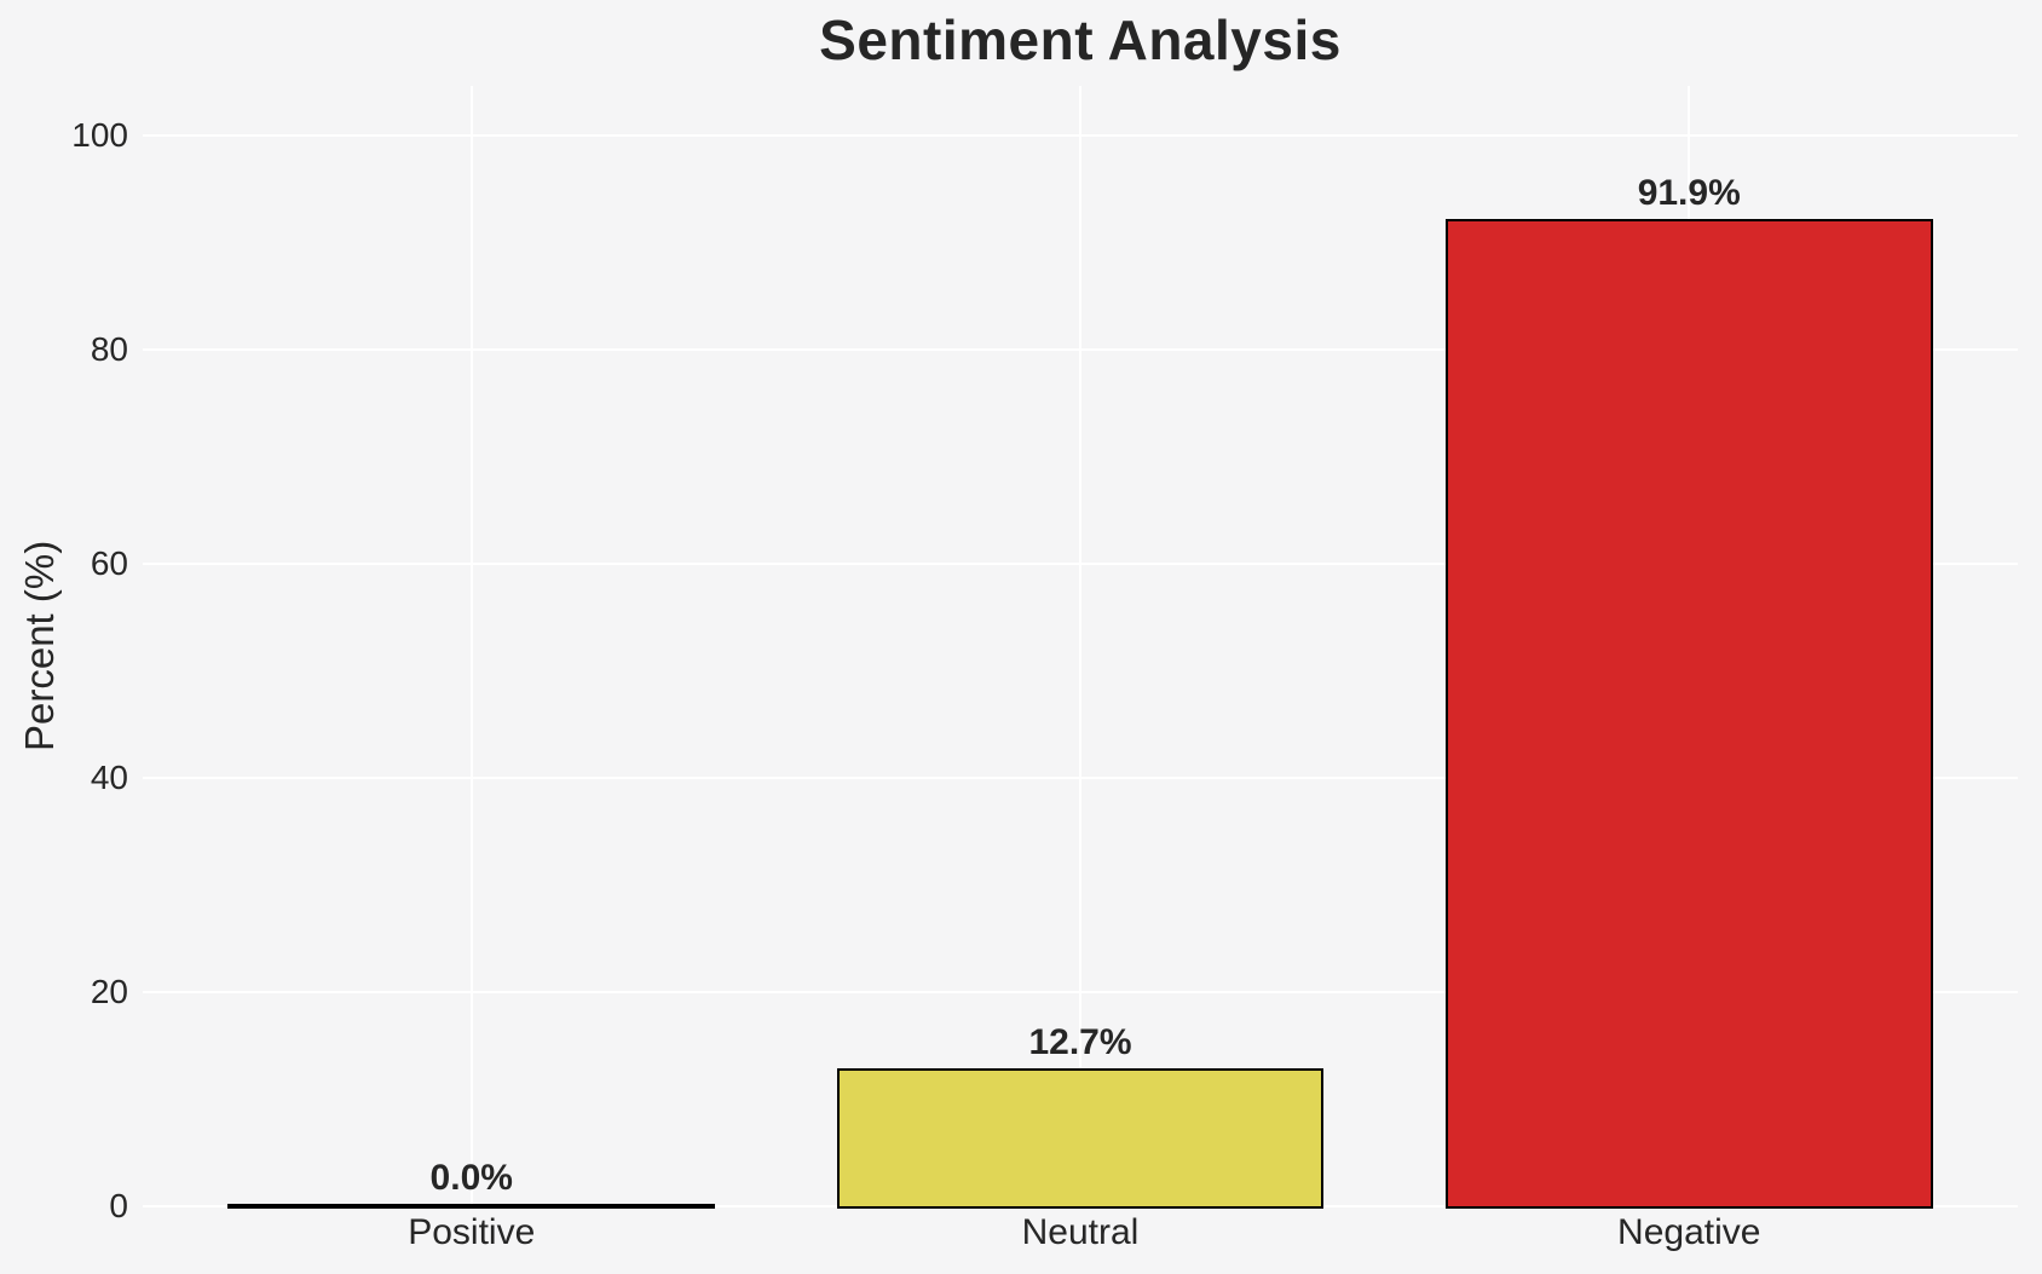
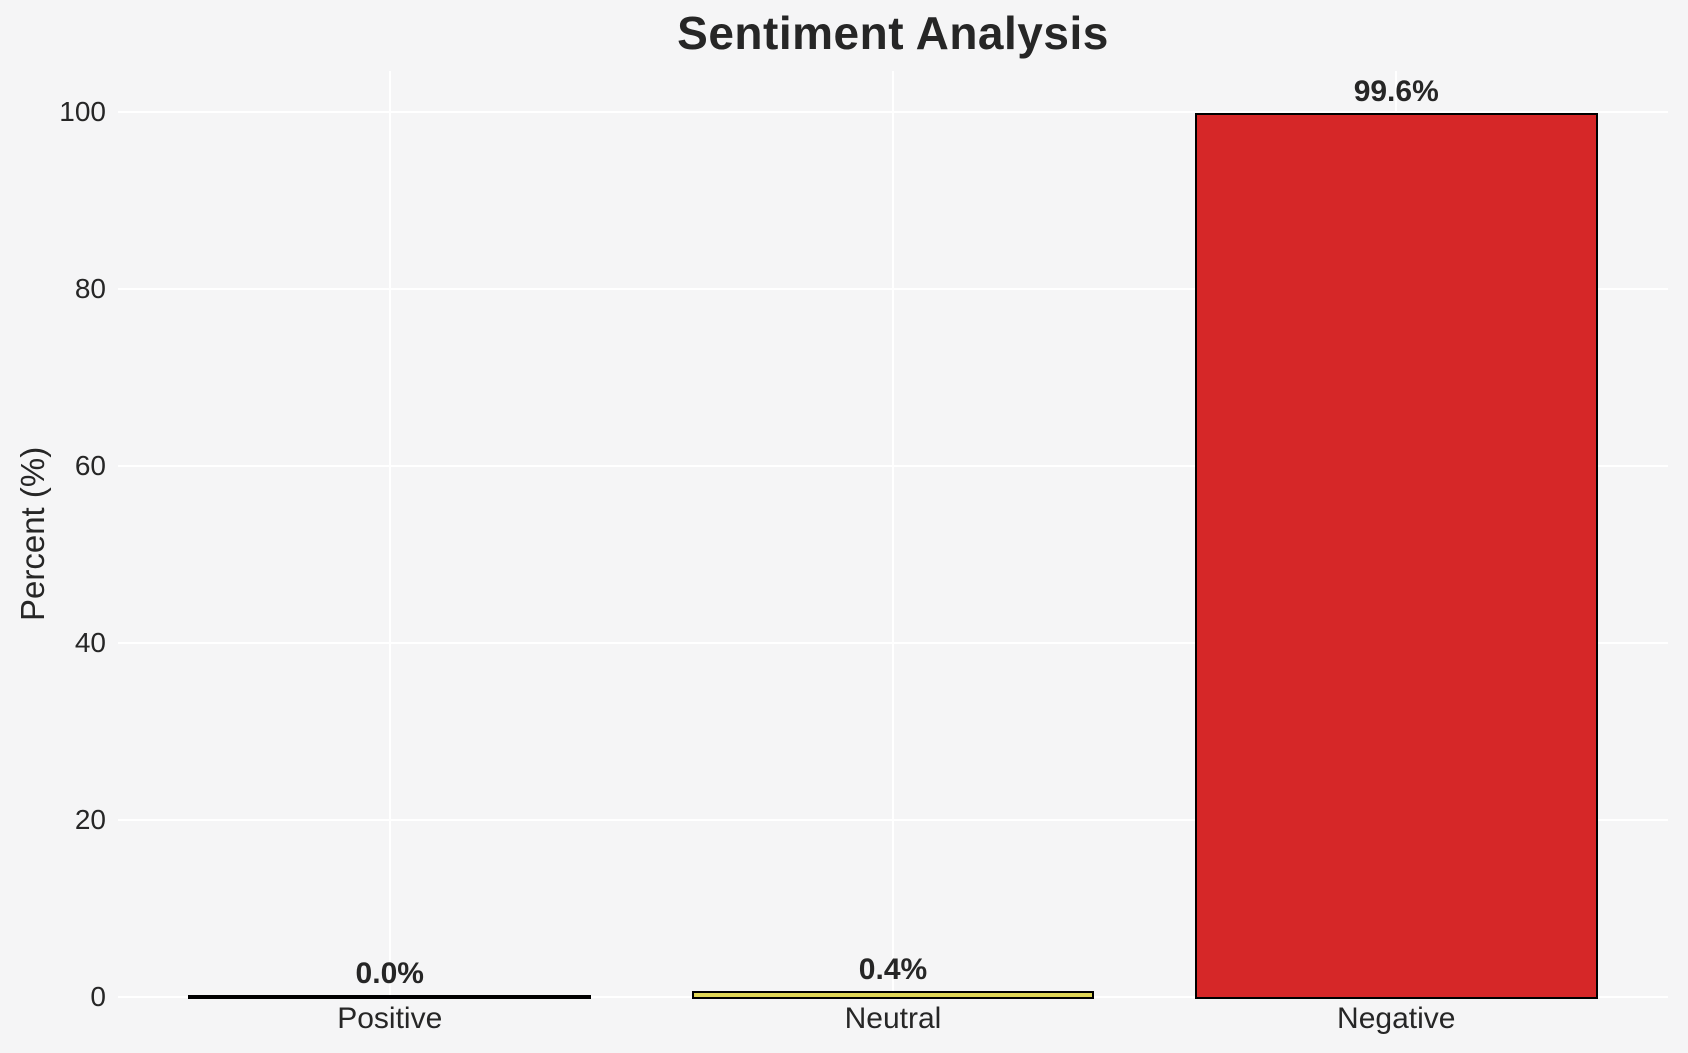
Neutral: 12.7% -> 0.4%
Negative: 91.9% -> 99.6%
